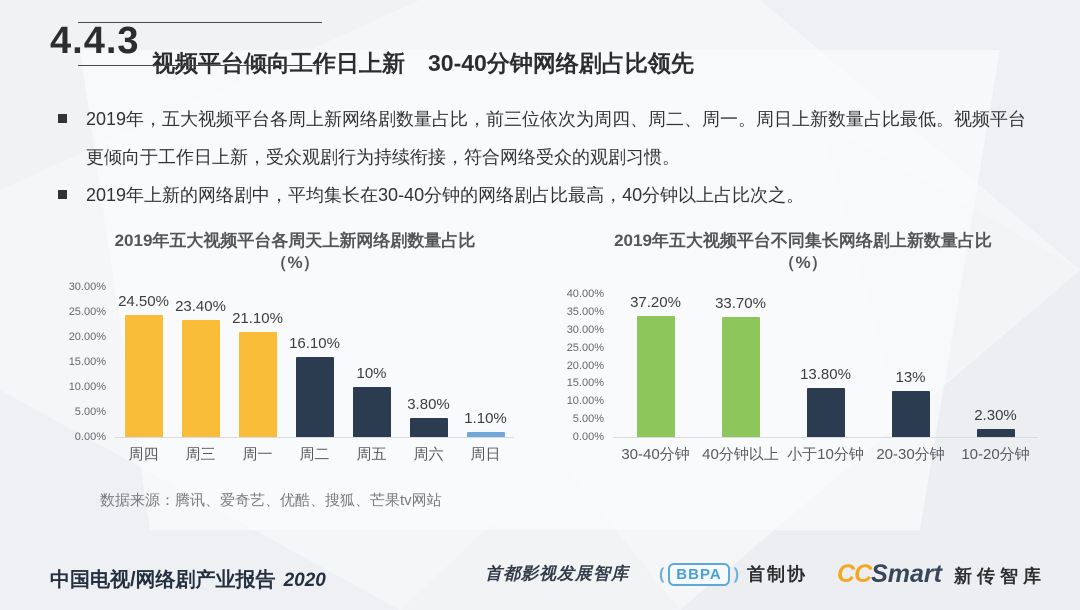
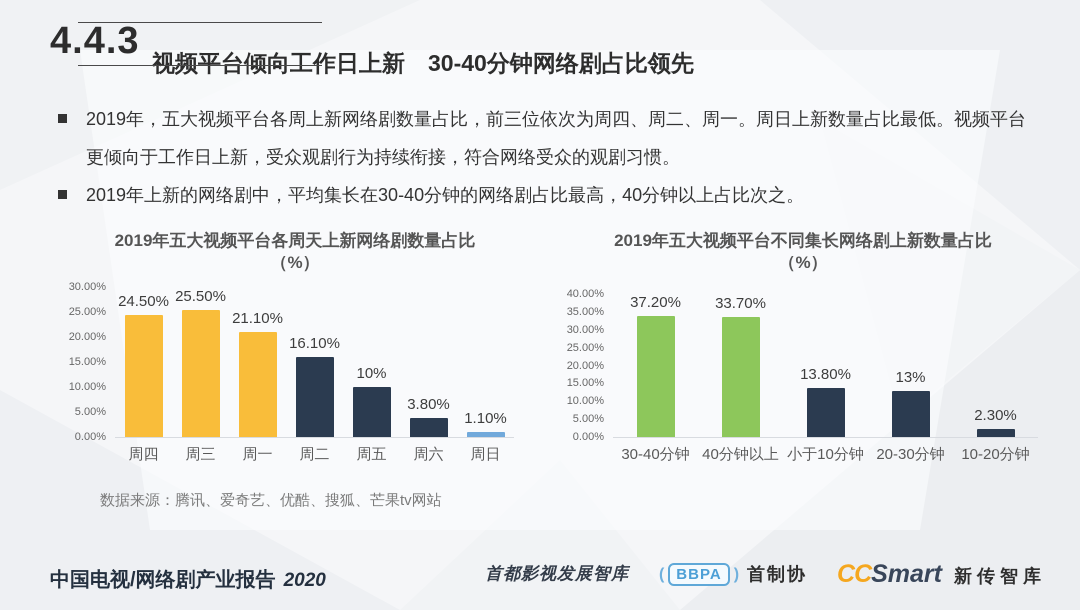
2019年五大视频平台各周天上新网络剧数量占比/周三: 23.40% -> 25.50%
